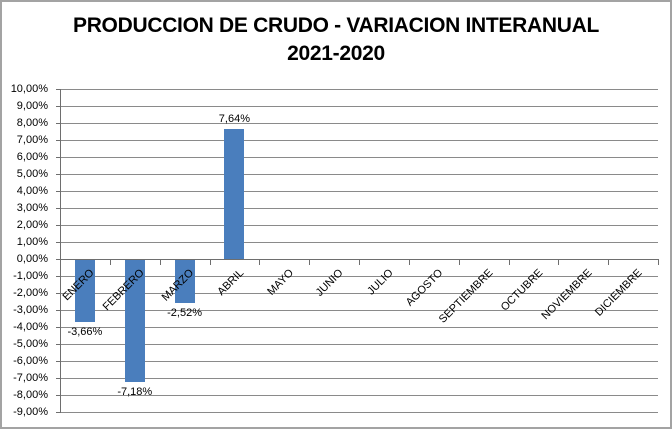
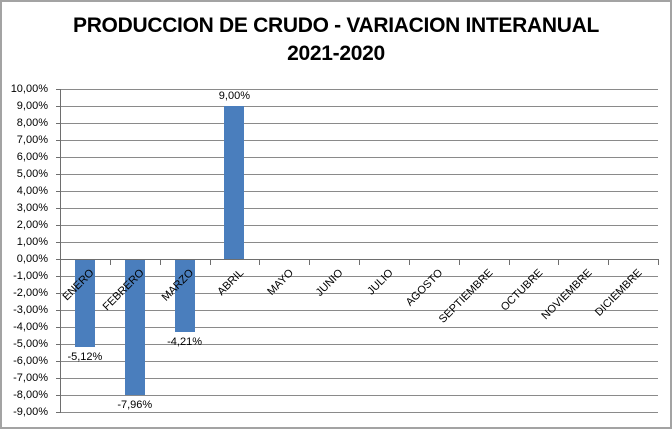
ENERO: -3,66% -> -5,12%
FEBRERO: -7,18% -> -7,96%
MARZO: -2,52% -> -4,21%
ABRIL: 7,64% -> 9,00%
